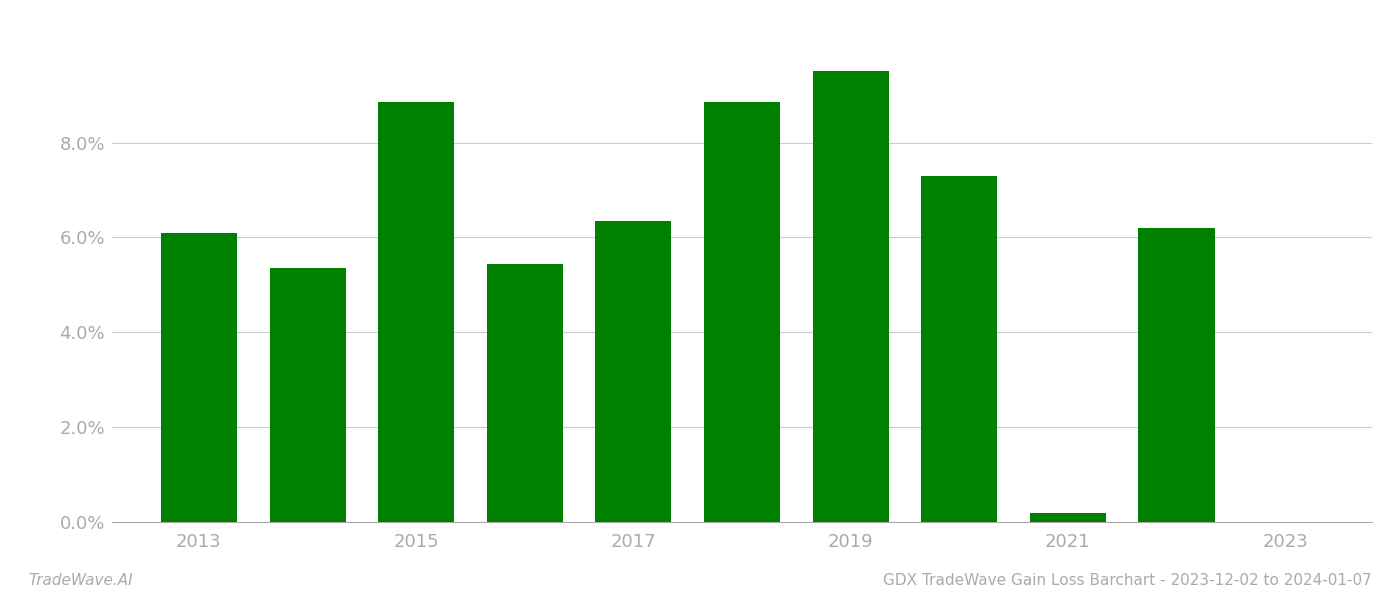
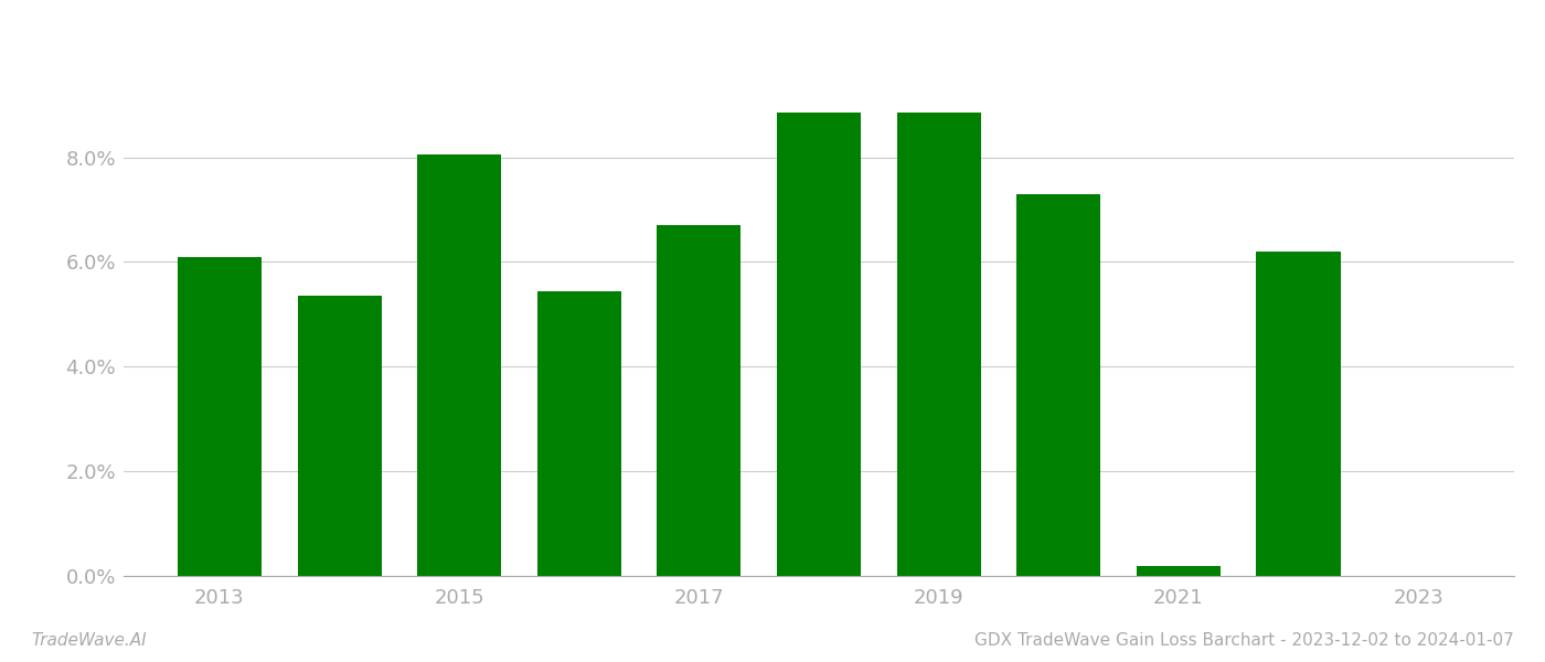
2015: 8.85% -> 8.05%
2017: 6.35% -> 6.70%
2019: 9.50% -> 8.85%
